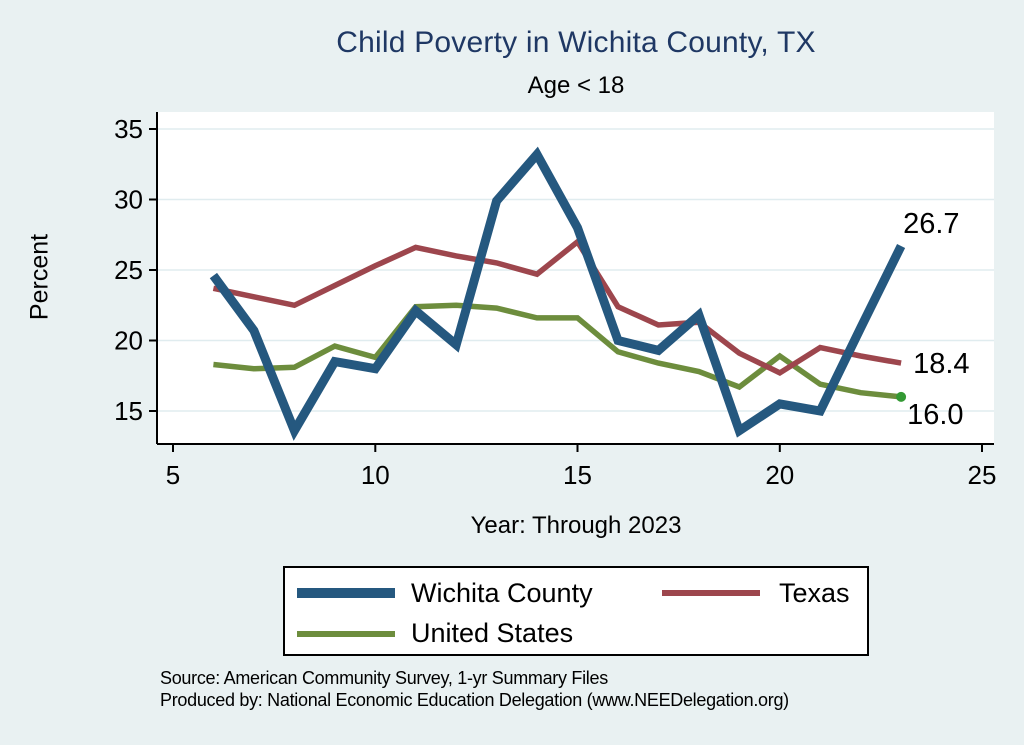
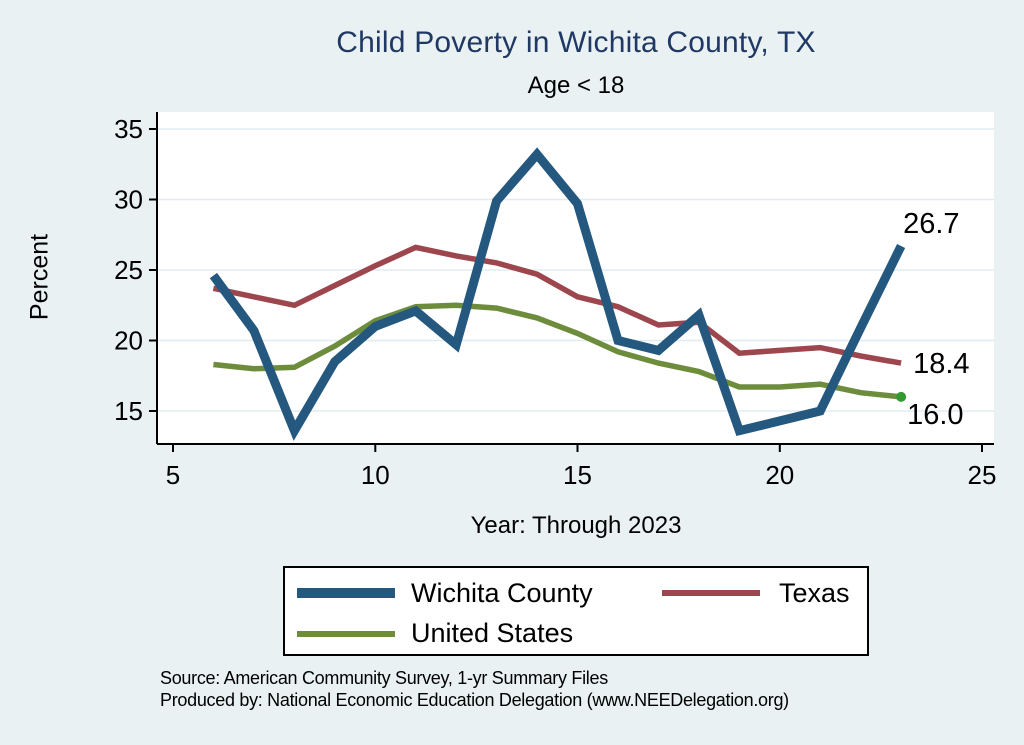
Wichita County/10: 18.0 -> 21.0
United States/10: 18.8 -> 21.4
Wichita County/15: 28.0 -> 29.7
Texas/15: 27.0 -> 23.1
United States/15: 21.6 -> 20.5
Wichita County/20: 15.5 -> 14.3
Texas/20: 17.7 -> 19.3
United States/20: 18.9 -> 16.7
